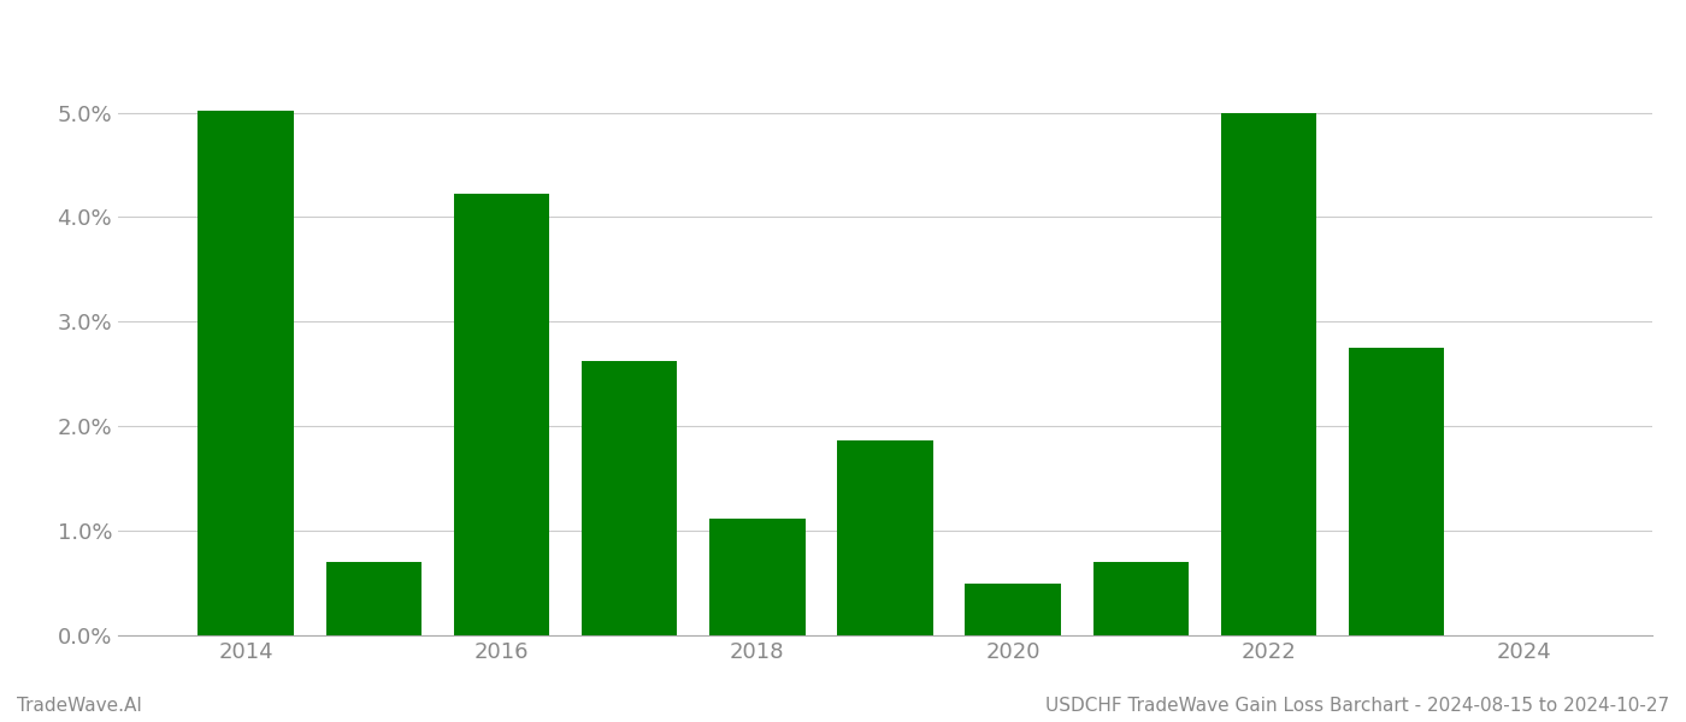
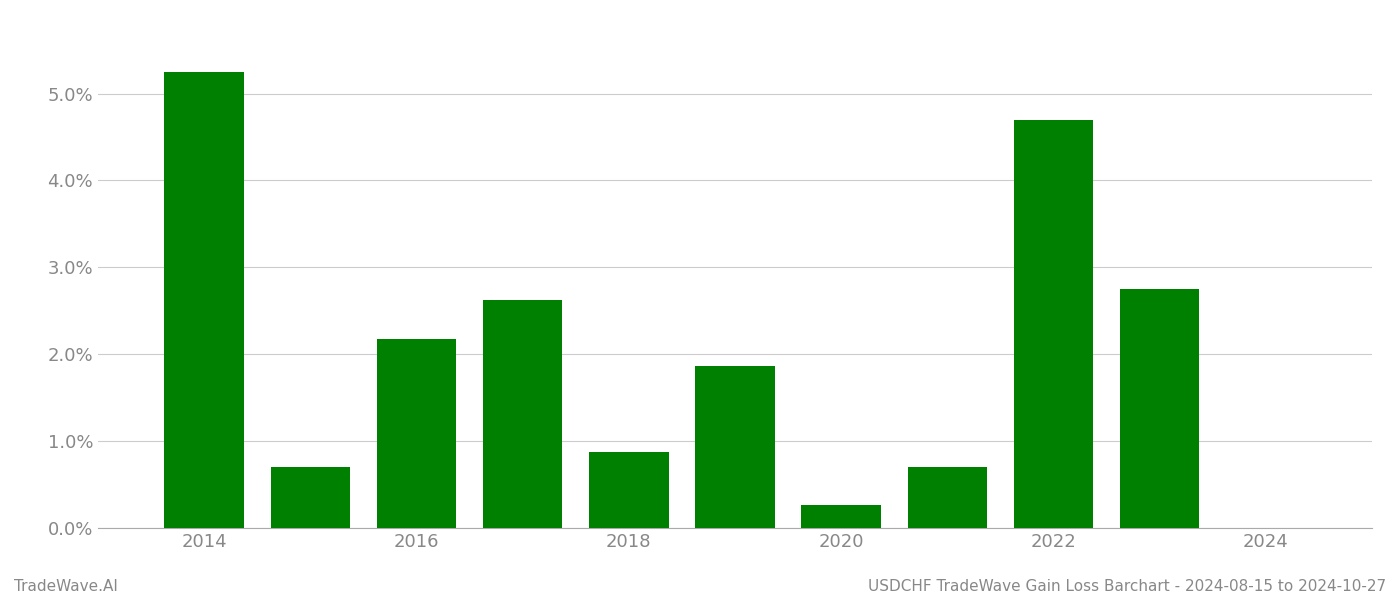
2014: 5.02% -> 5.25%
2016: 4.22% -> 2.17%
2018: 1.12% -> 0.87%
2020: 0.50% -> 0.27%
2022: 5.00% -> 4.70%
